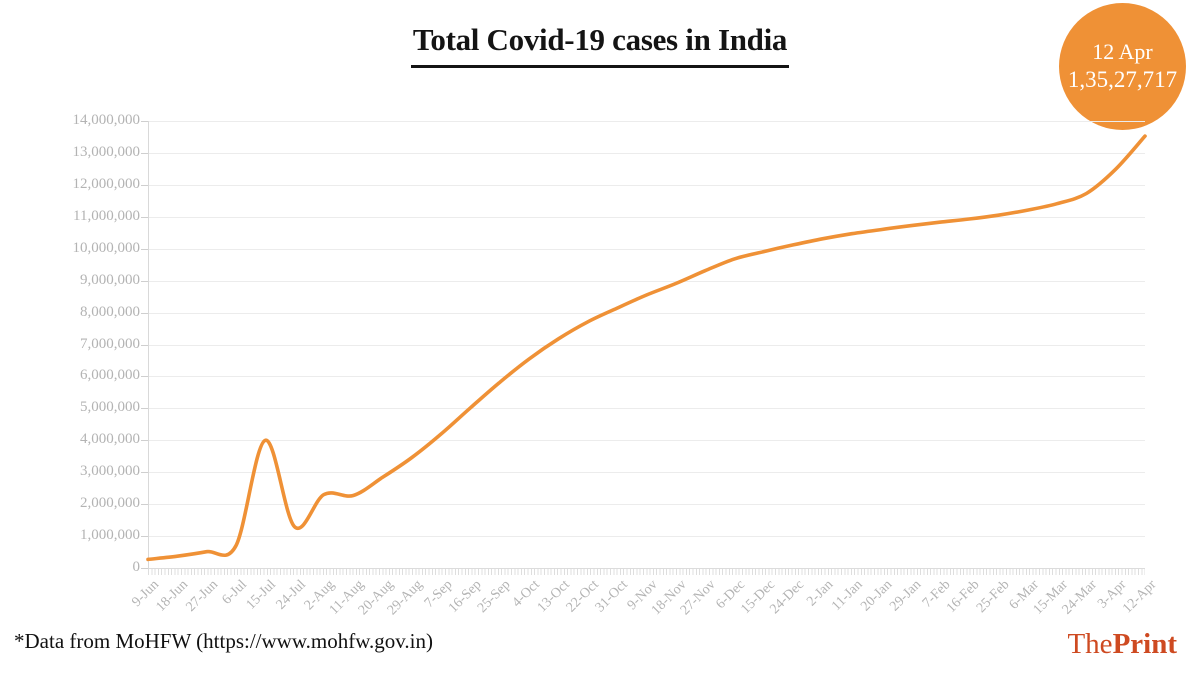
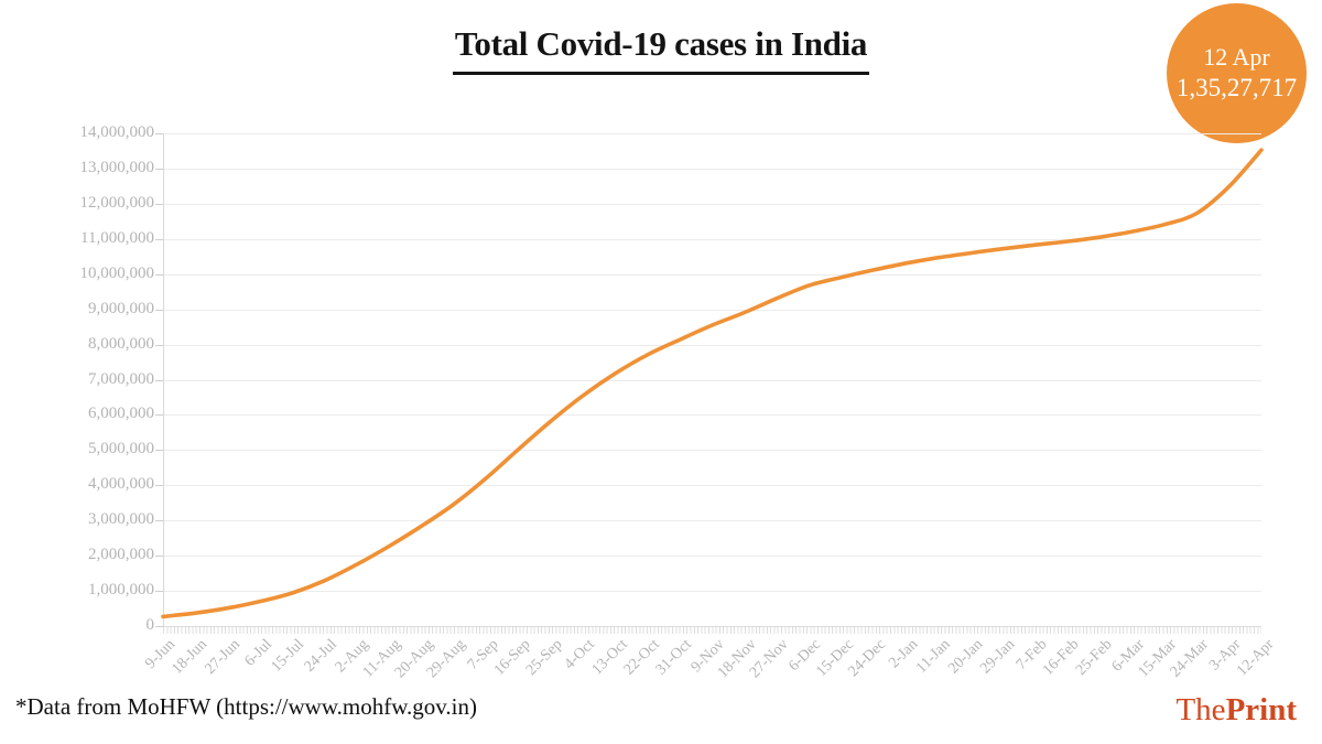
15-Jul: 4000000 -> 900000
2-Aug: 2300000 -> 1800000
